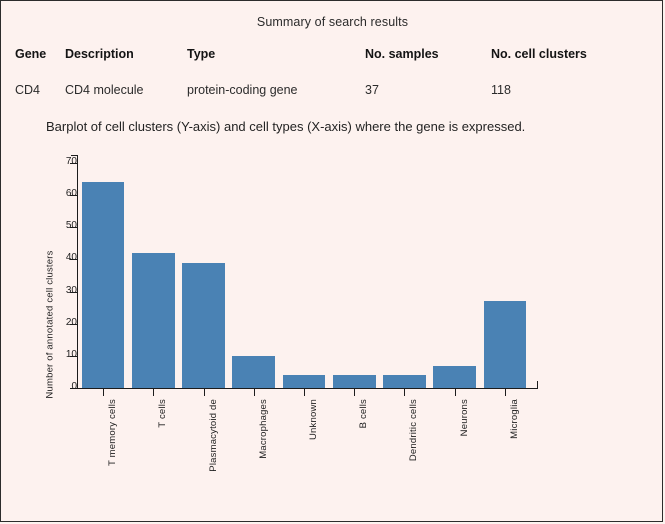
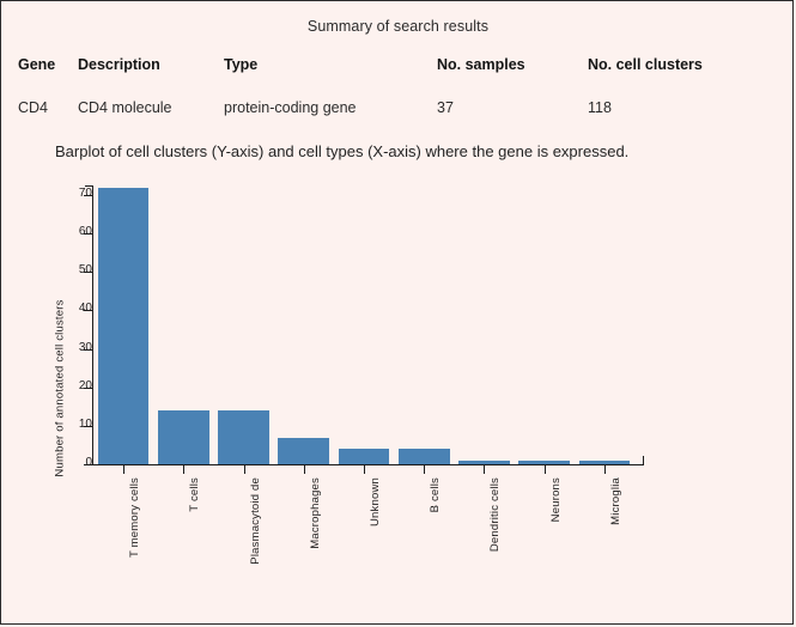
T memory cells: 64 -> 72
T cells: 42 -> 14
Plasmacytoid de: 39 -> 14
Macrophages: 10 -> 7
Dendritic cells: 4 -> 1
Neurons: 7 -> 1
Microglia: 27 -> 1
